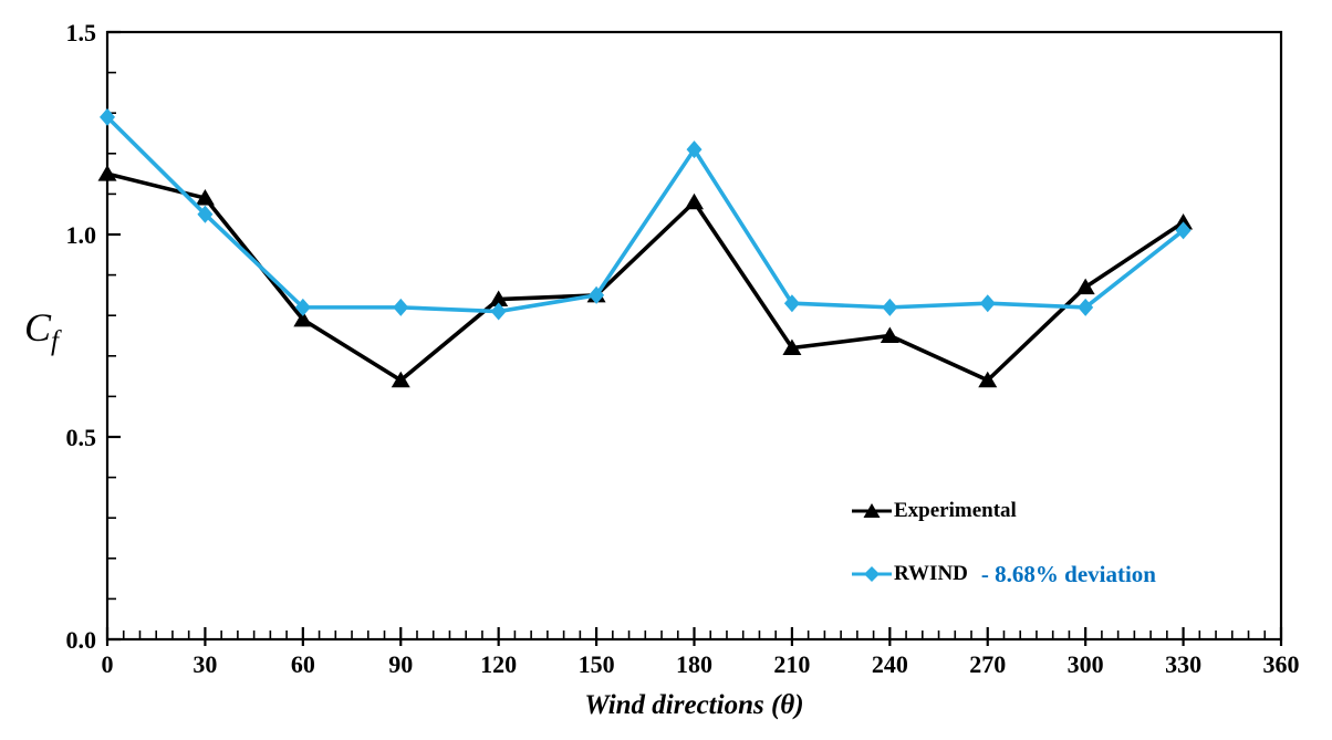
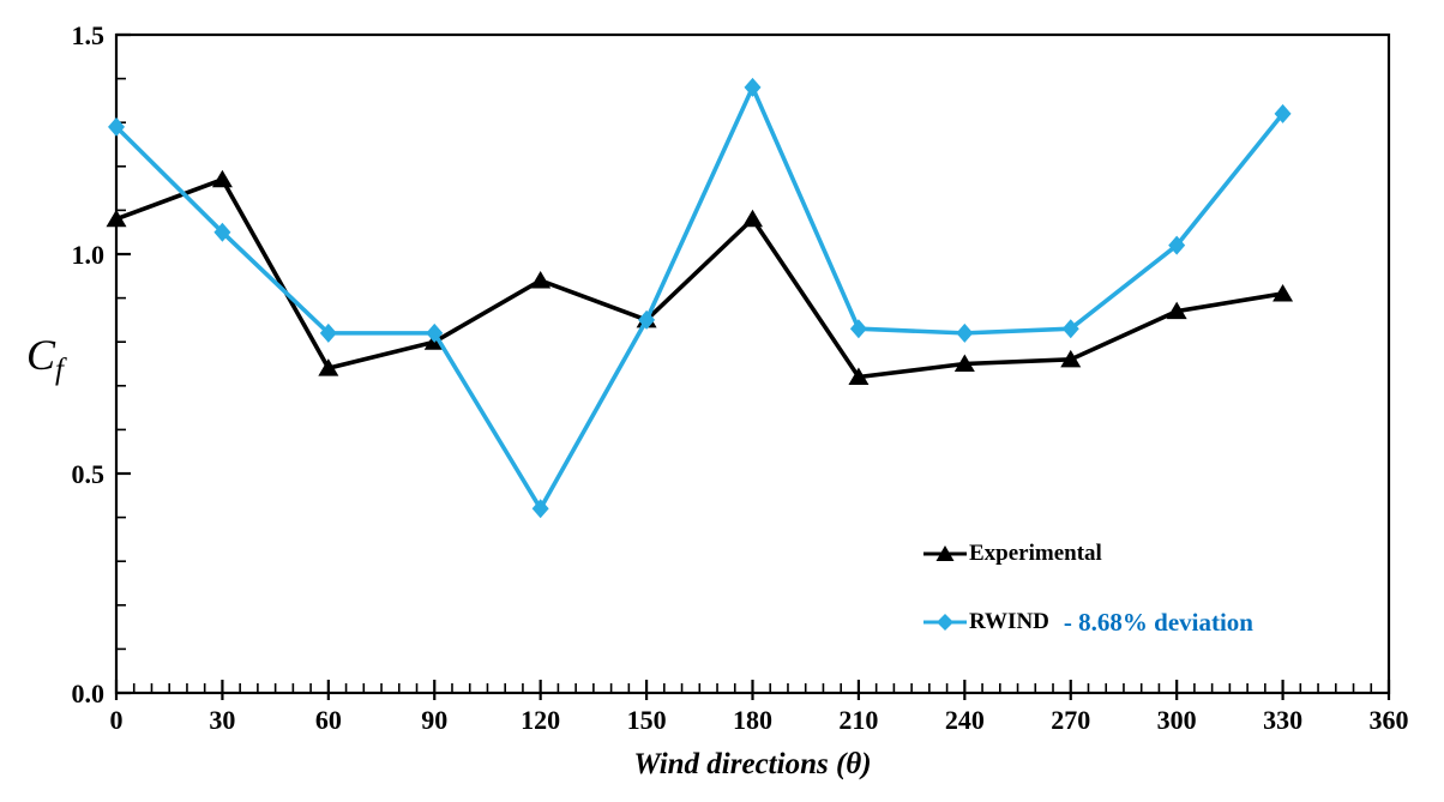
Experimental/0: 1.15 -> 1.08
Experimental/30: 1.09 -> 1.17
Experimental/60: 0.79 -> 0.74
Experimental/90: 0.64 -> 0.80
Experimental/120: 0.84 -> 0.94
RWIND/120: 0.81 -> 0.42
RWIND/180: 1.21 -> 1.38
Experimental/270: 0.64 -> 0.76
RWIND/300: 0.82 -> 1.02
Experimental/330: 1.03 -> 0.91
RWIND/330: 1.01 -> 1.32
